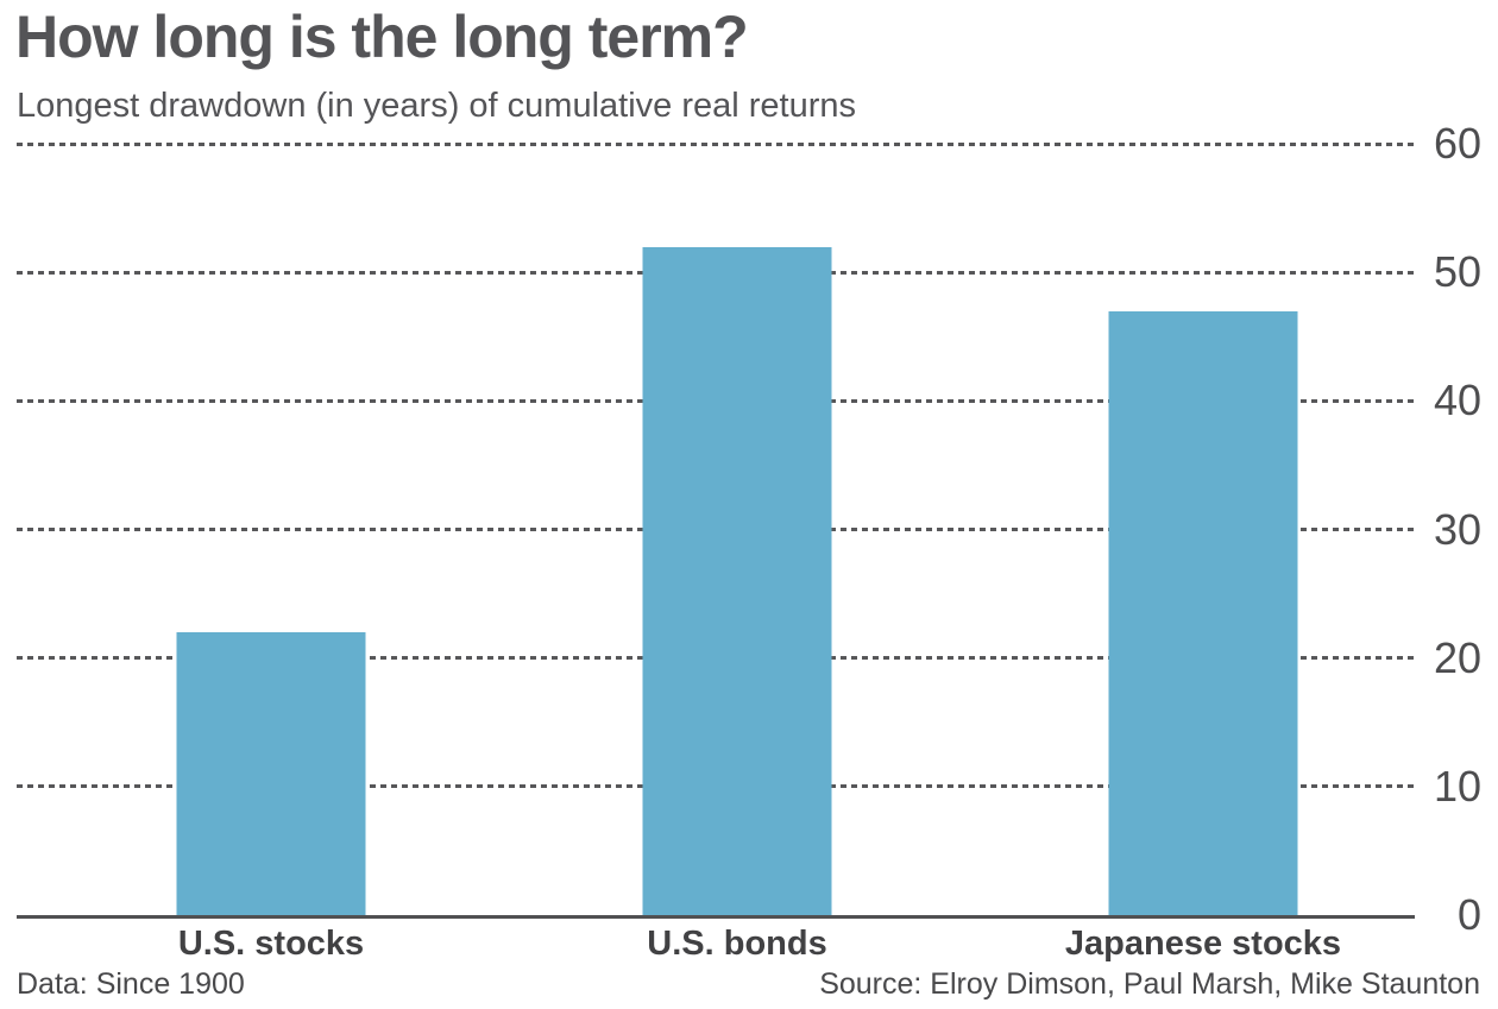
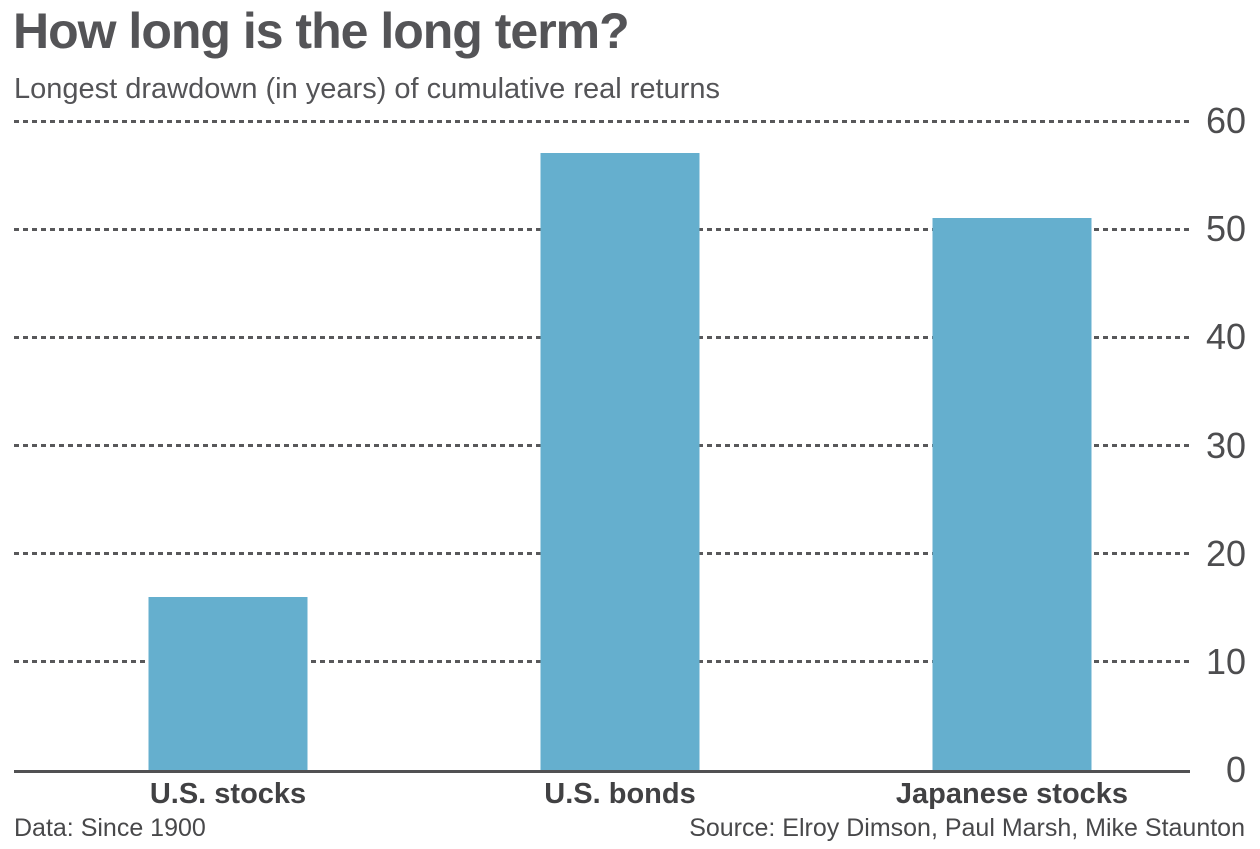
U.S. stocks: 22 -> 16
U.S. bonds: 52 -> 57
Japanese stocks: 47 -> 51
